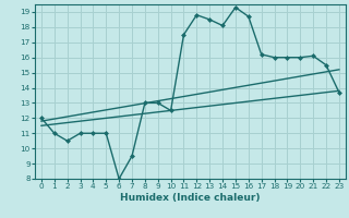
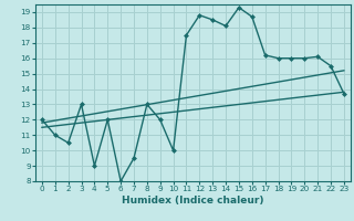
3: 11.0 -> 13.0
4: 11.0 -> 9.0
5: 11.0 -> 12.0
9: 13.0 -> 12.0
10: 12.5 -> 10.0
